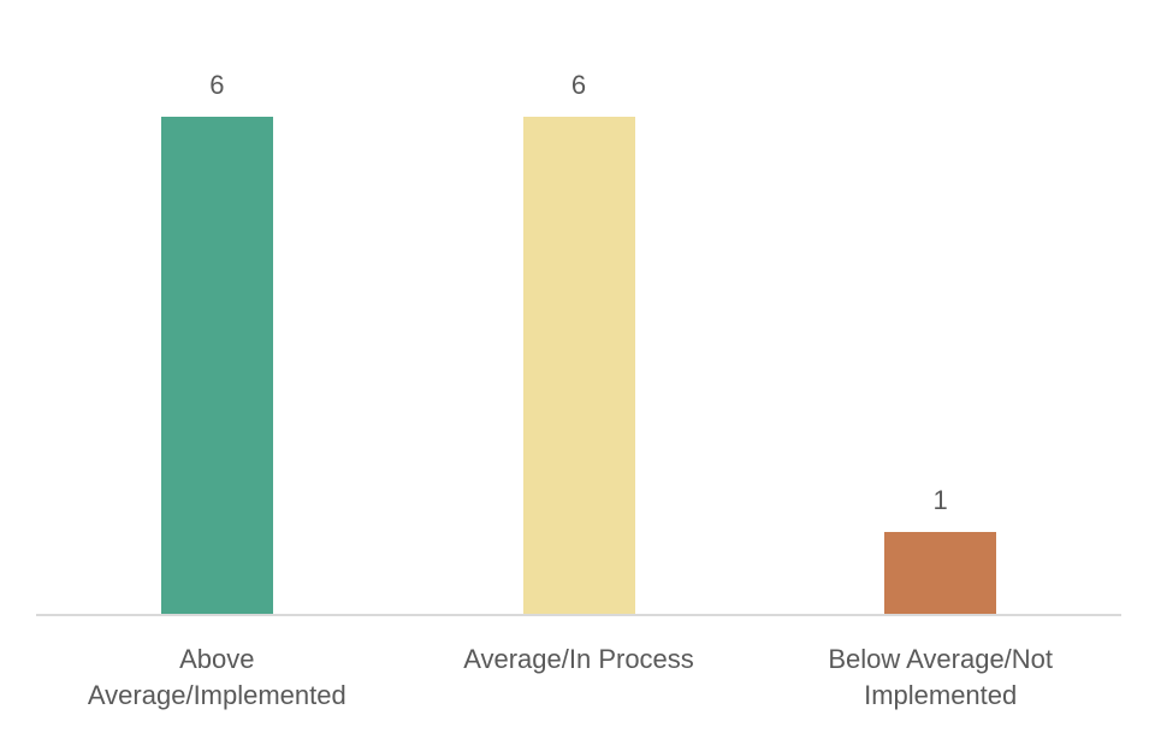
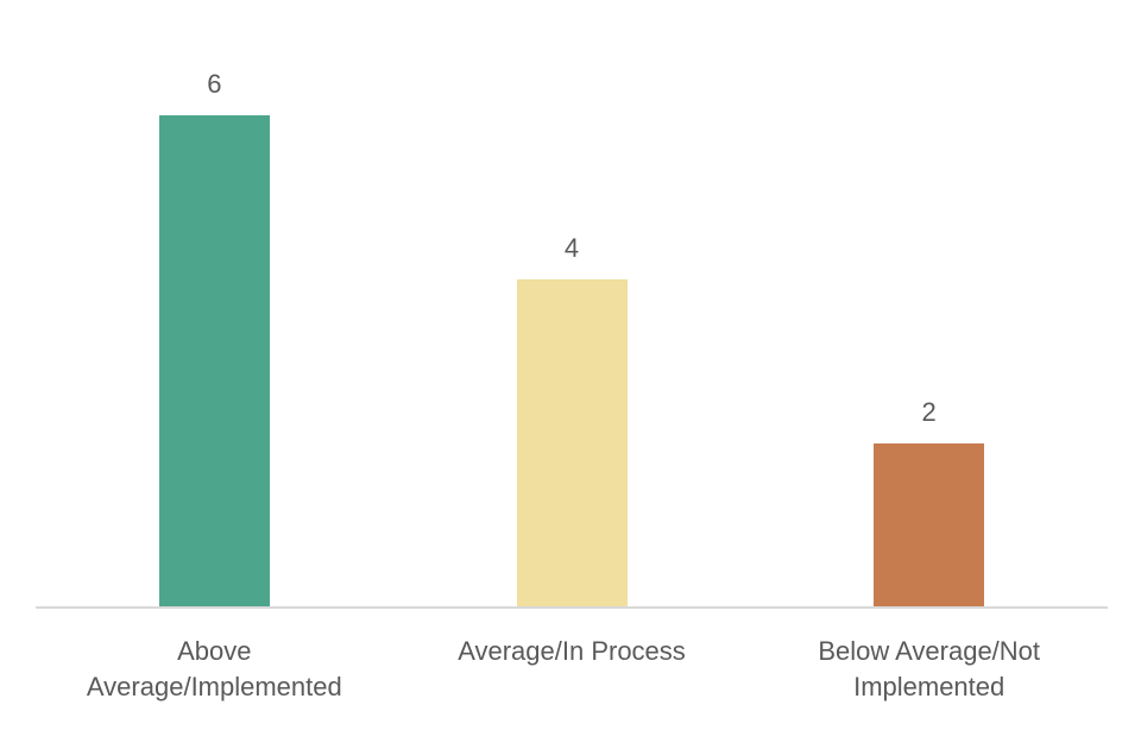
Average/In Process: 6 -> 4
Below Average/Not Implemented: 1 -> 2
